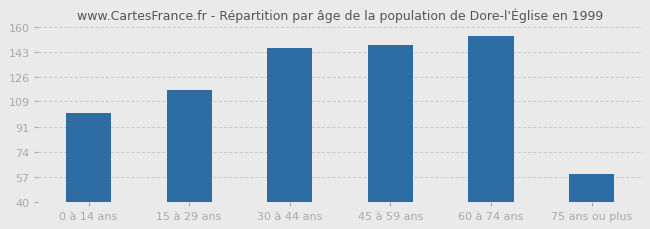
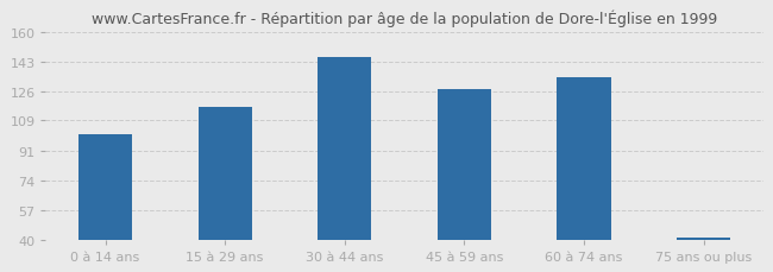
45 à 59 ans: 148 -> 127
60 à 74 ans: 154 -> 134
75 ans ou plus: 59 -> 41
